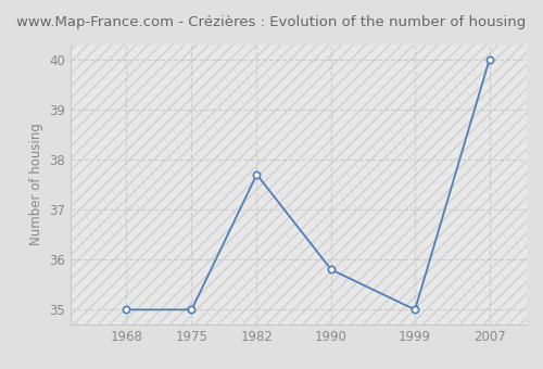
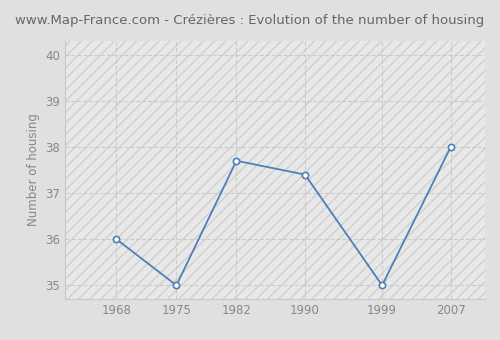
1968: 35.0 -> 36.0
1990: 35.8 -> 37.4
2007: 40.0 -> 38.0
